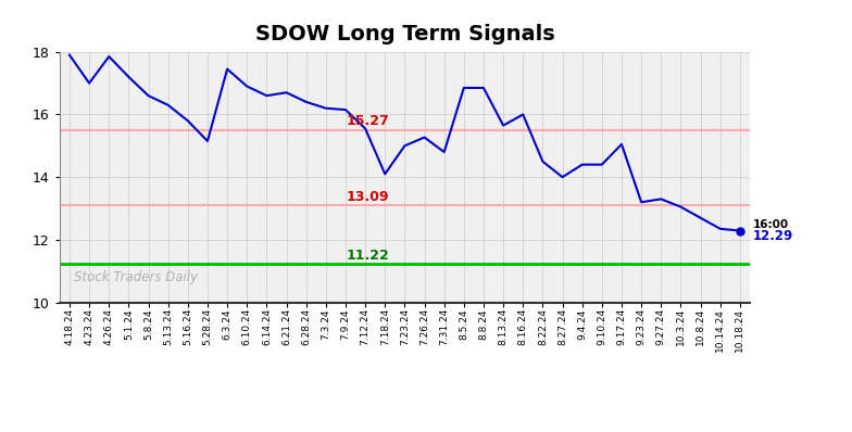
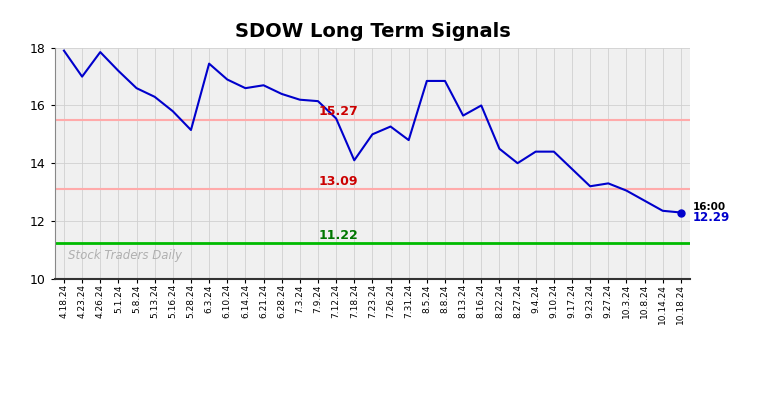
9.17.24: 15.05 -> 13.80
